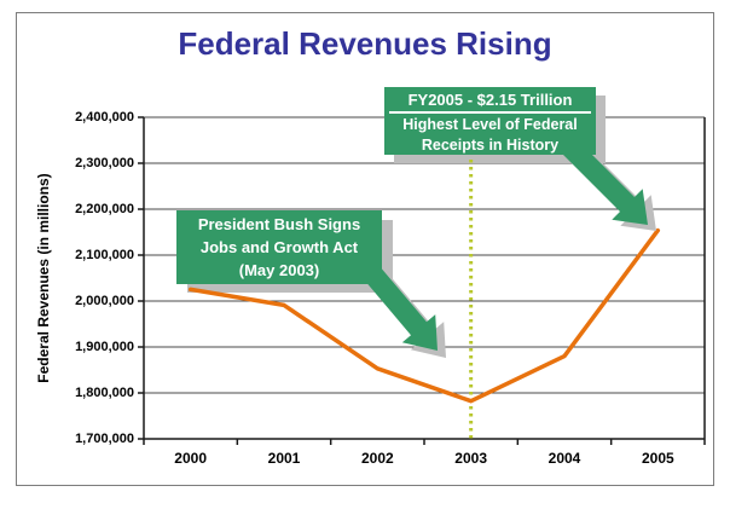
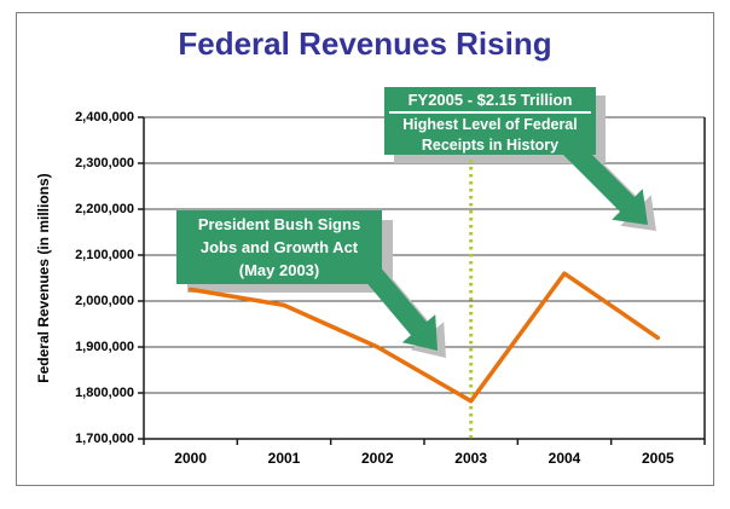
2002: 1850000 -> 1900000
2004: 1880000 -> 2060000
2005: 2150000 -> 1920000
